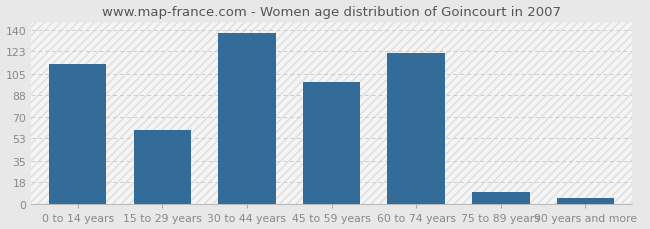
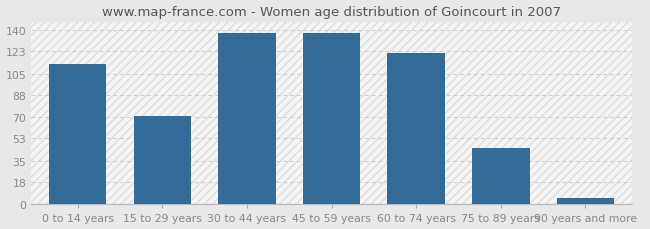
15 to 29 years: 60 -> 71
45 to 59 years: 98 -> 138
75 to 89 years: 10 -> 45
